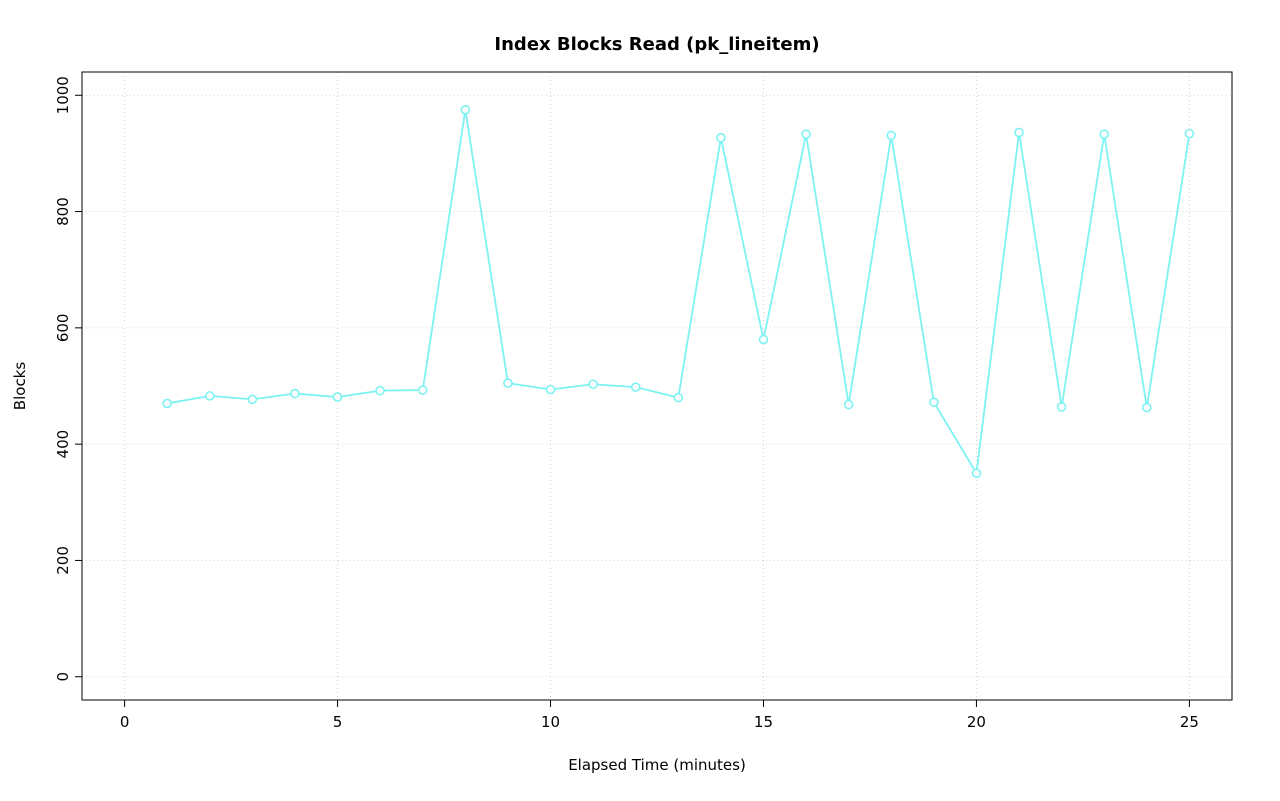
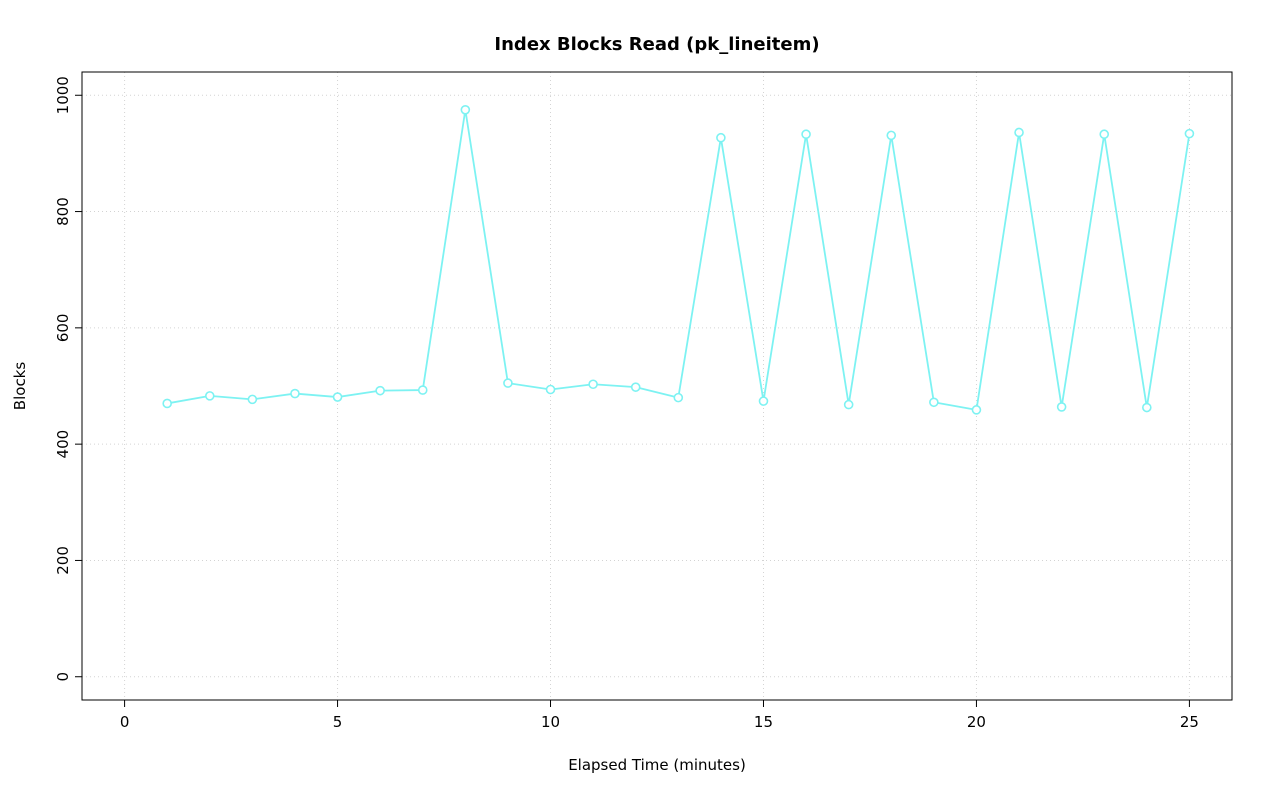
15: 580 -> 470
20: 350 -> 460
